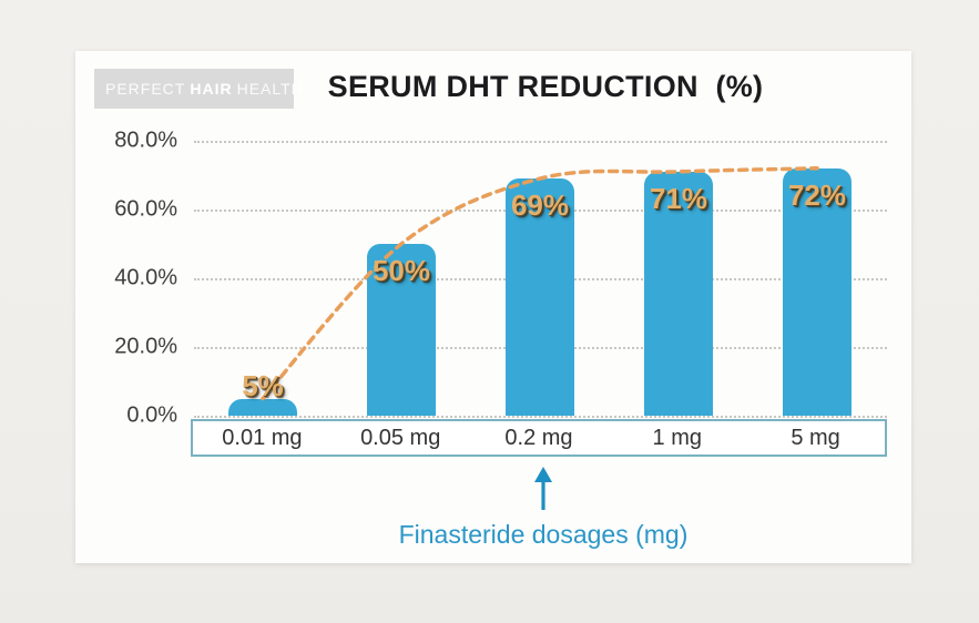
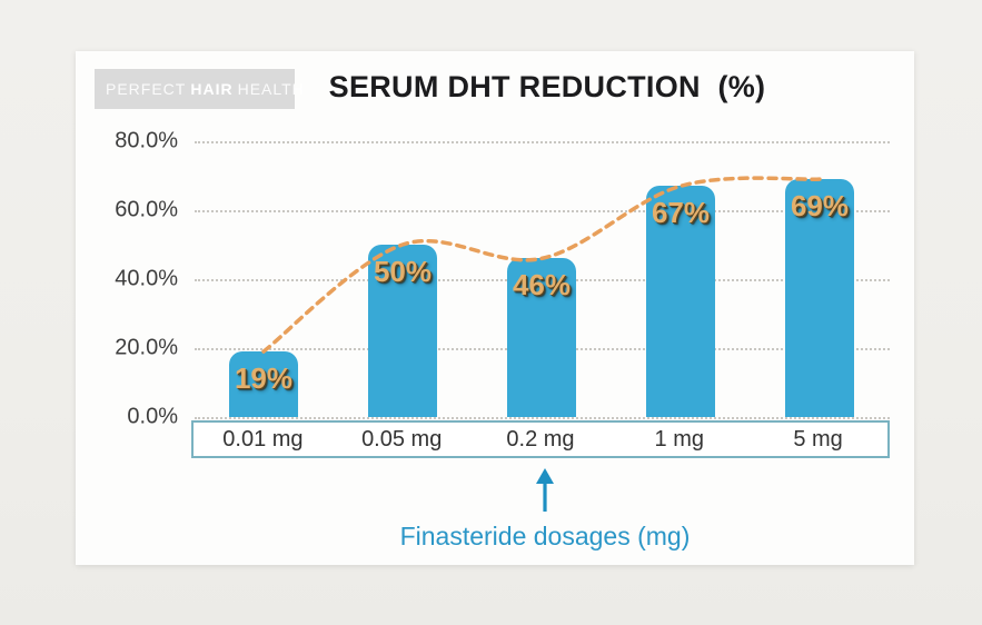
0.01 mg: 5% -> 19%
0.2 mg: 69% -> 46%
1 mg: 71% -> 67%
5 mg: 72% -> 69%
